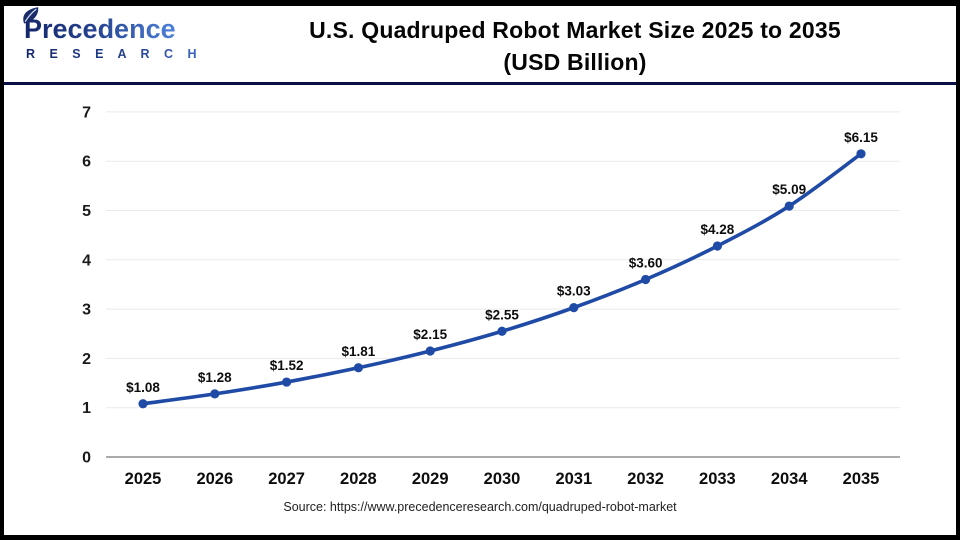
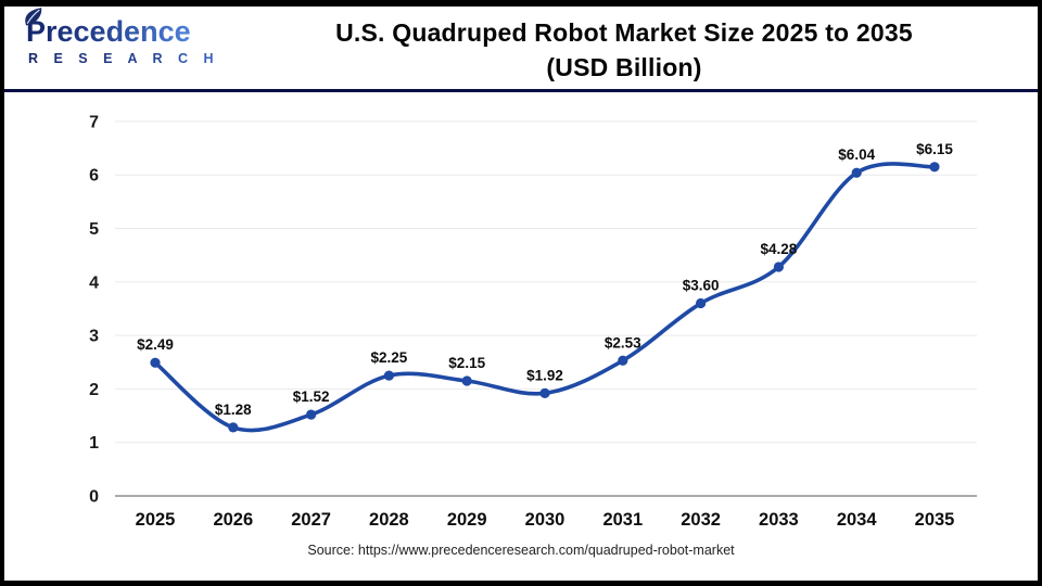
2025: $1.08 -> $2.49
2028: $1.81 -> $2.25
2030: $2.55 -> $1.92
2031: $3.03 -> $2.53
2034: $5.09 -> $6.04
